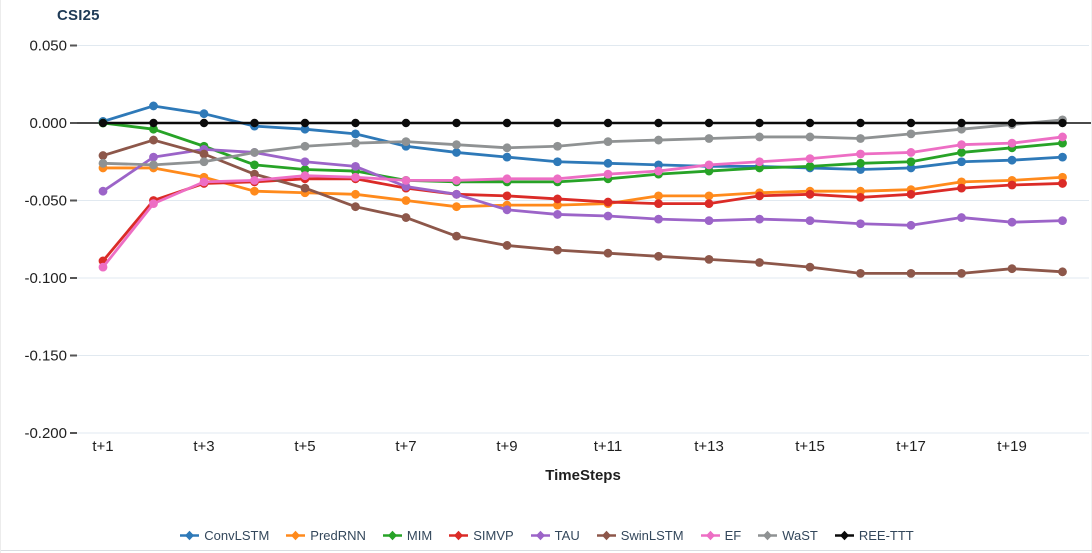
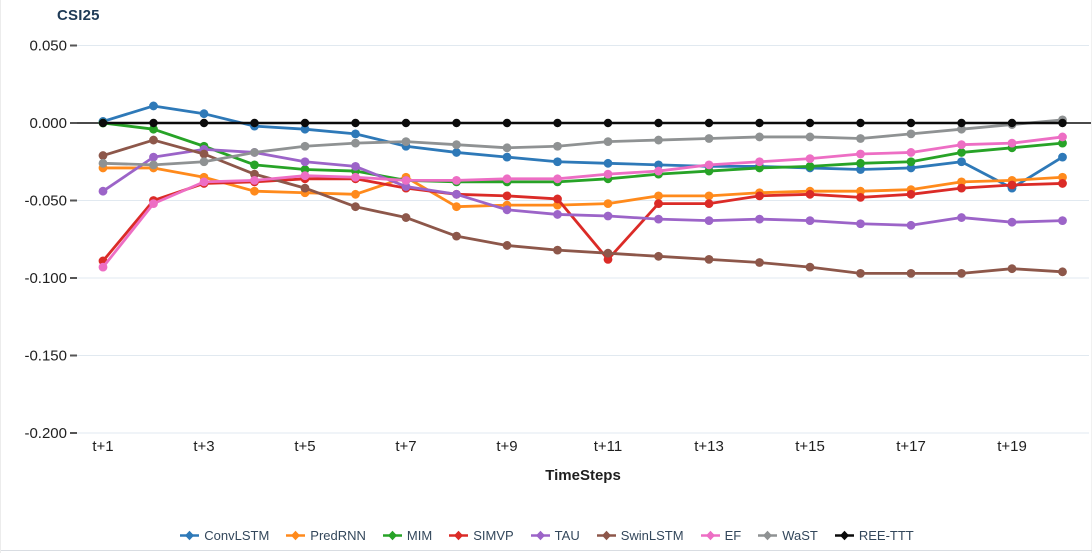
PredRNN/t+7: -0.050 -> -0.035
SIMVP/t+11: -0.051 -> -0.088
ConvLSTM/t+19: -0.024 -> -0.042
